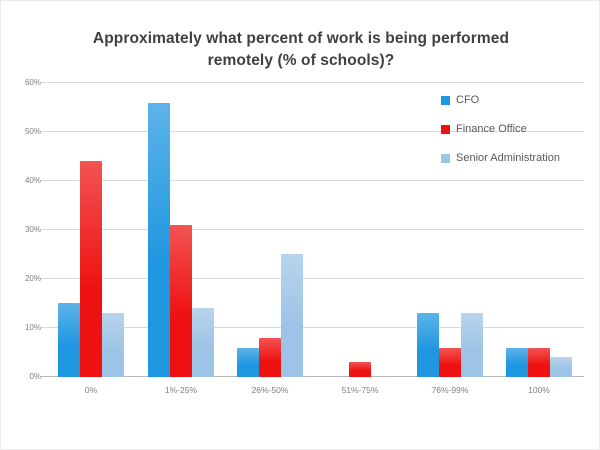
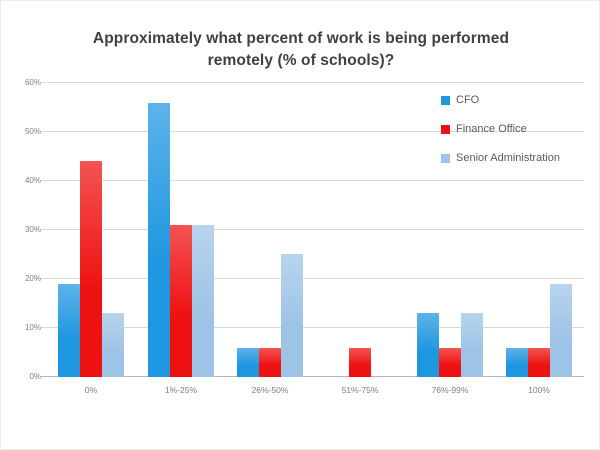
CFO/0%: 15% -> 19%
Senior Administration/1%-25%: 14% -> 31%
Finance Office/26%-50%: 8% -> 6%
Finance Office/51%-75%: 3% -> 6%
Senior Administration/100%: 4% -> 19%
